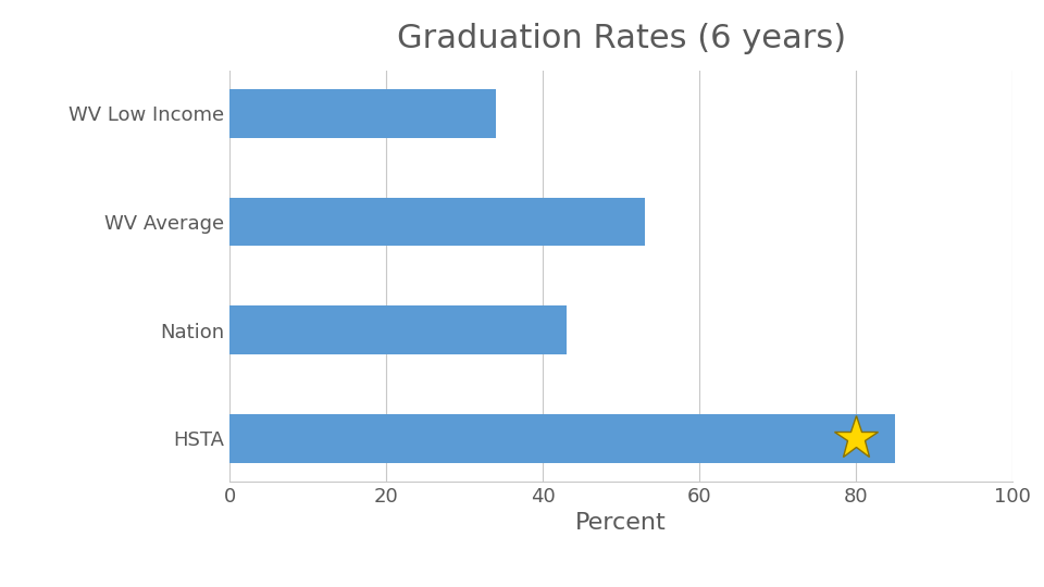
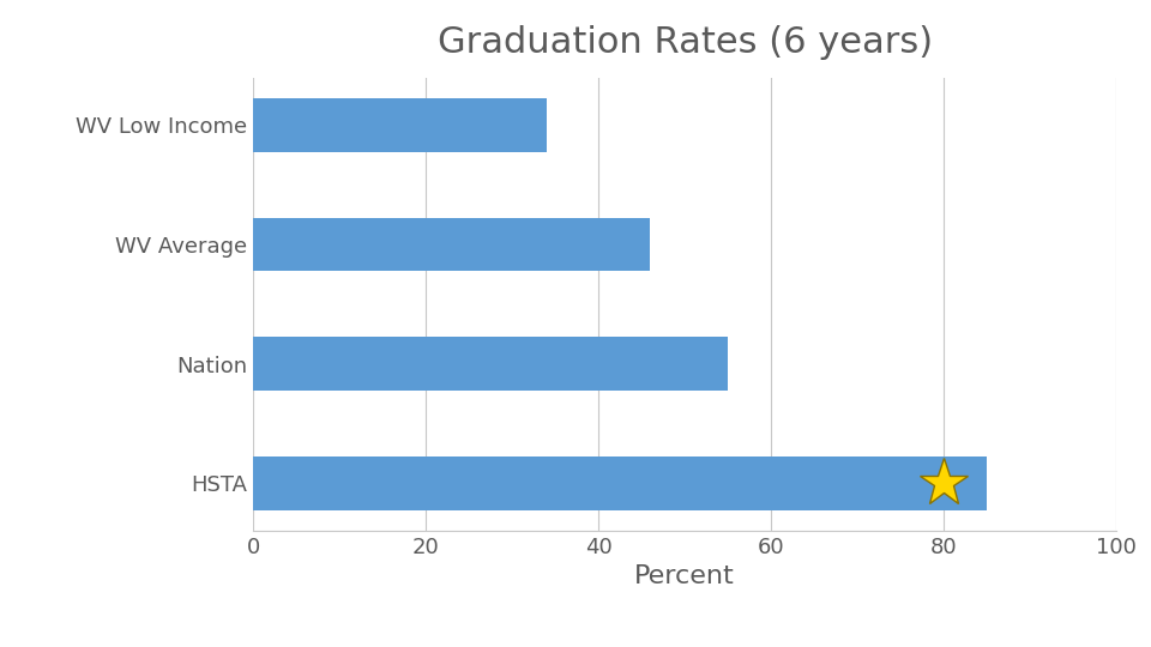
WV Average: 53 -> 46
Nation: 43 -> 55
